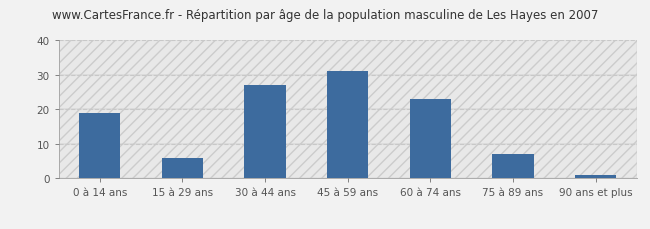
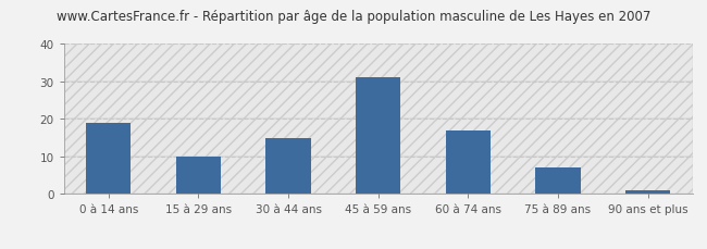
15 à 29 ans: 6 -> 10
30 à 44 ans: 27 -> 15
60 à 74 ans: 23 -> 17
